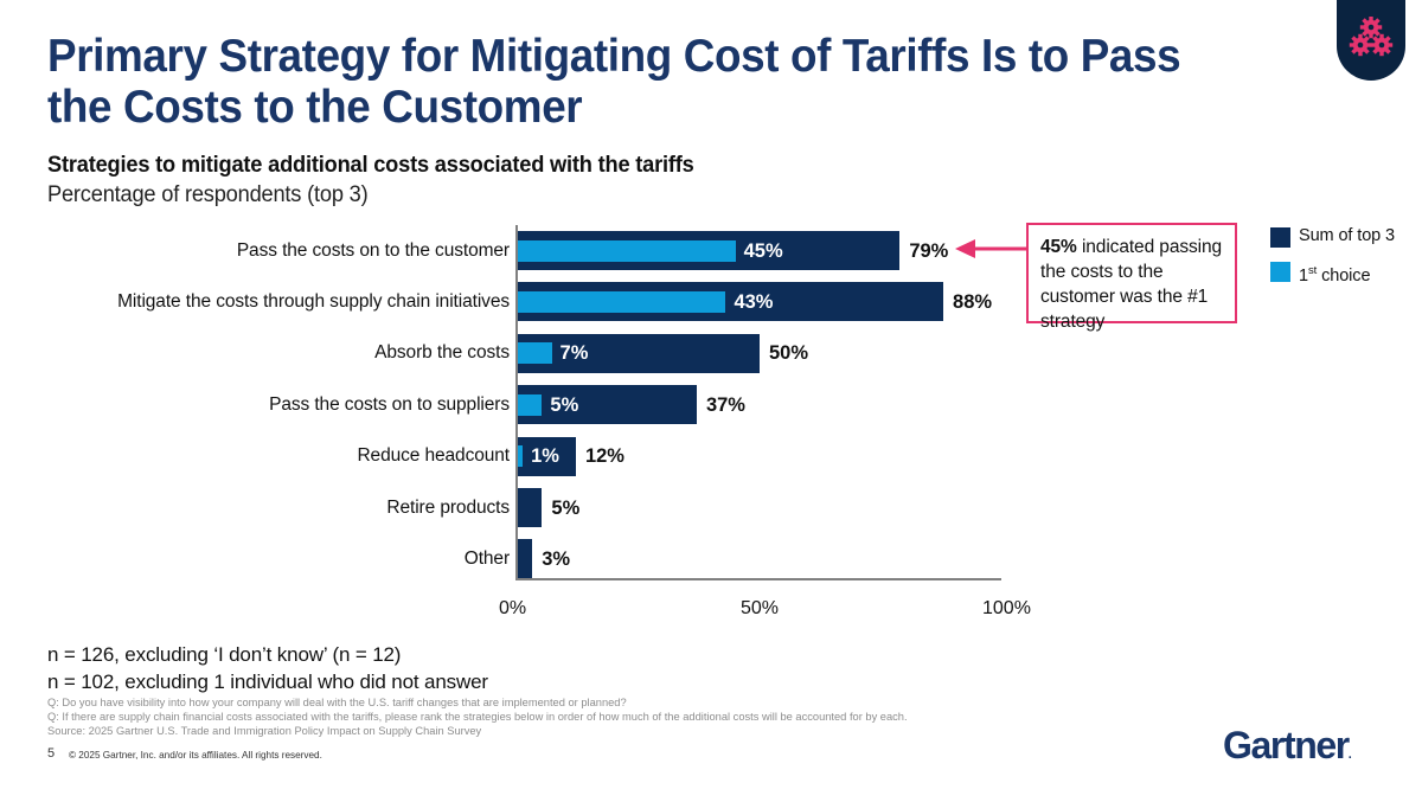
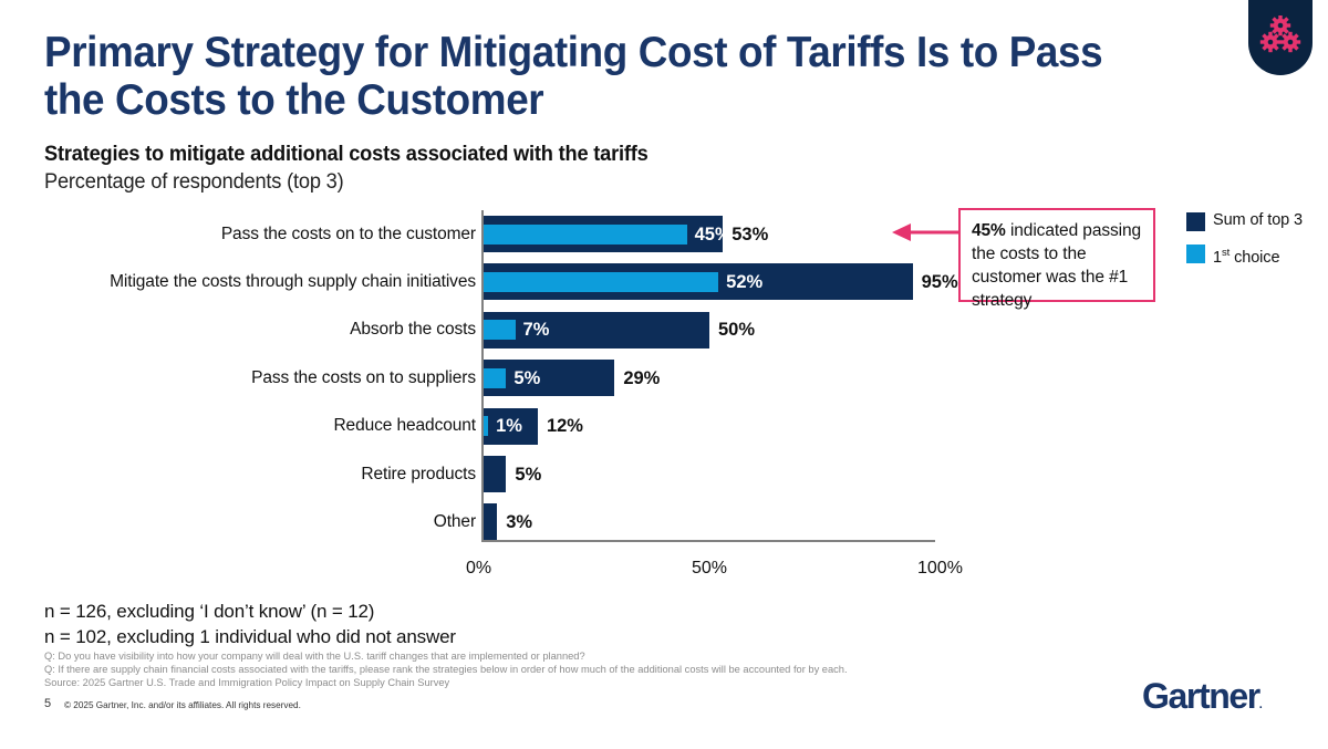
Sum of top 3/Pass the costs on to the customer: 79% -> 53%
Sum of top 3/Mitigate the costs through supply chain initiatives: 88% -> 95%
1st choice/Mitigate the costs through supply chain initiatives: 43% -> 52%
Sum of top 3/Pass the costs on to suppliers: 37% -> 29%
